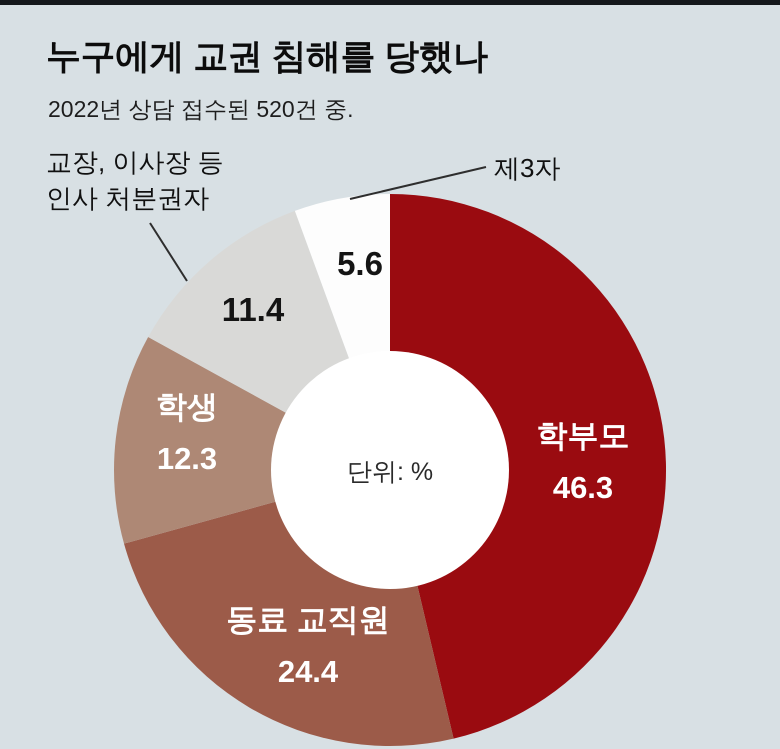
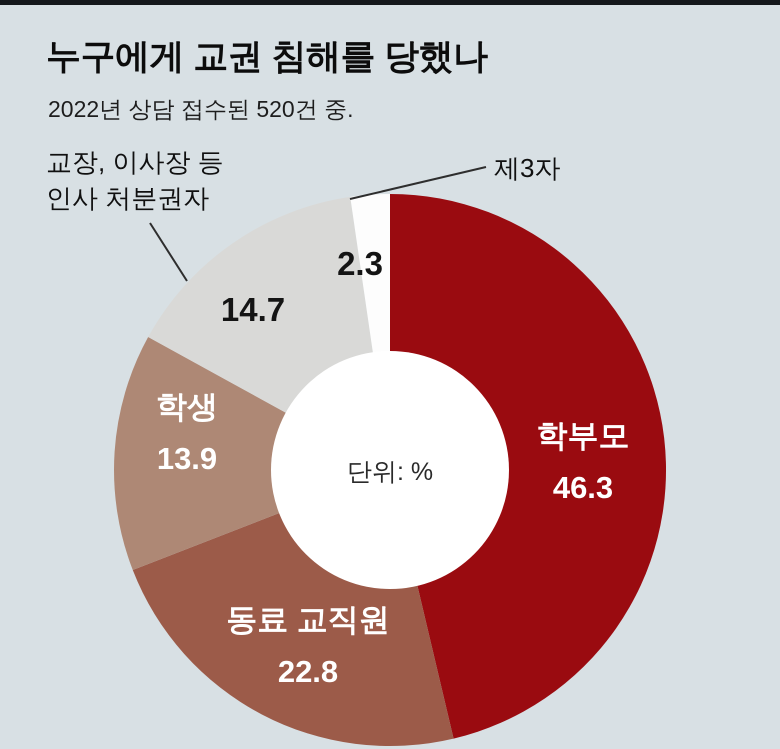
동료 교직원: 24.4 -> 22.8
학생: 12.3 -> 13.9
교장, 이사장 등 인사 처분권자: 11.4 -> 14.7
제3자: 5.6 -> 2.3
